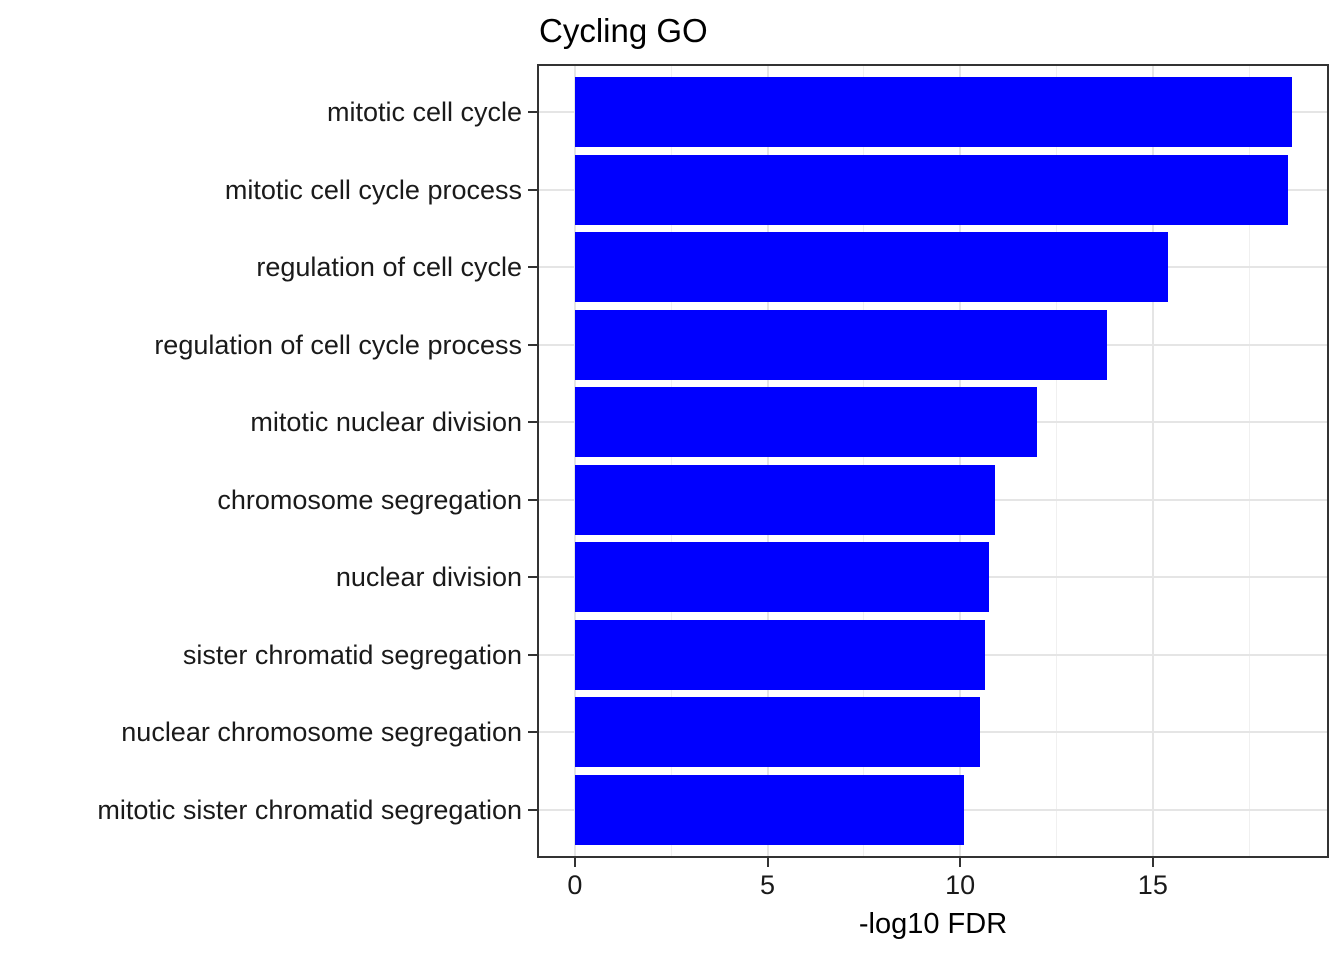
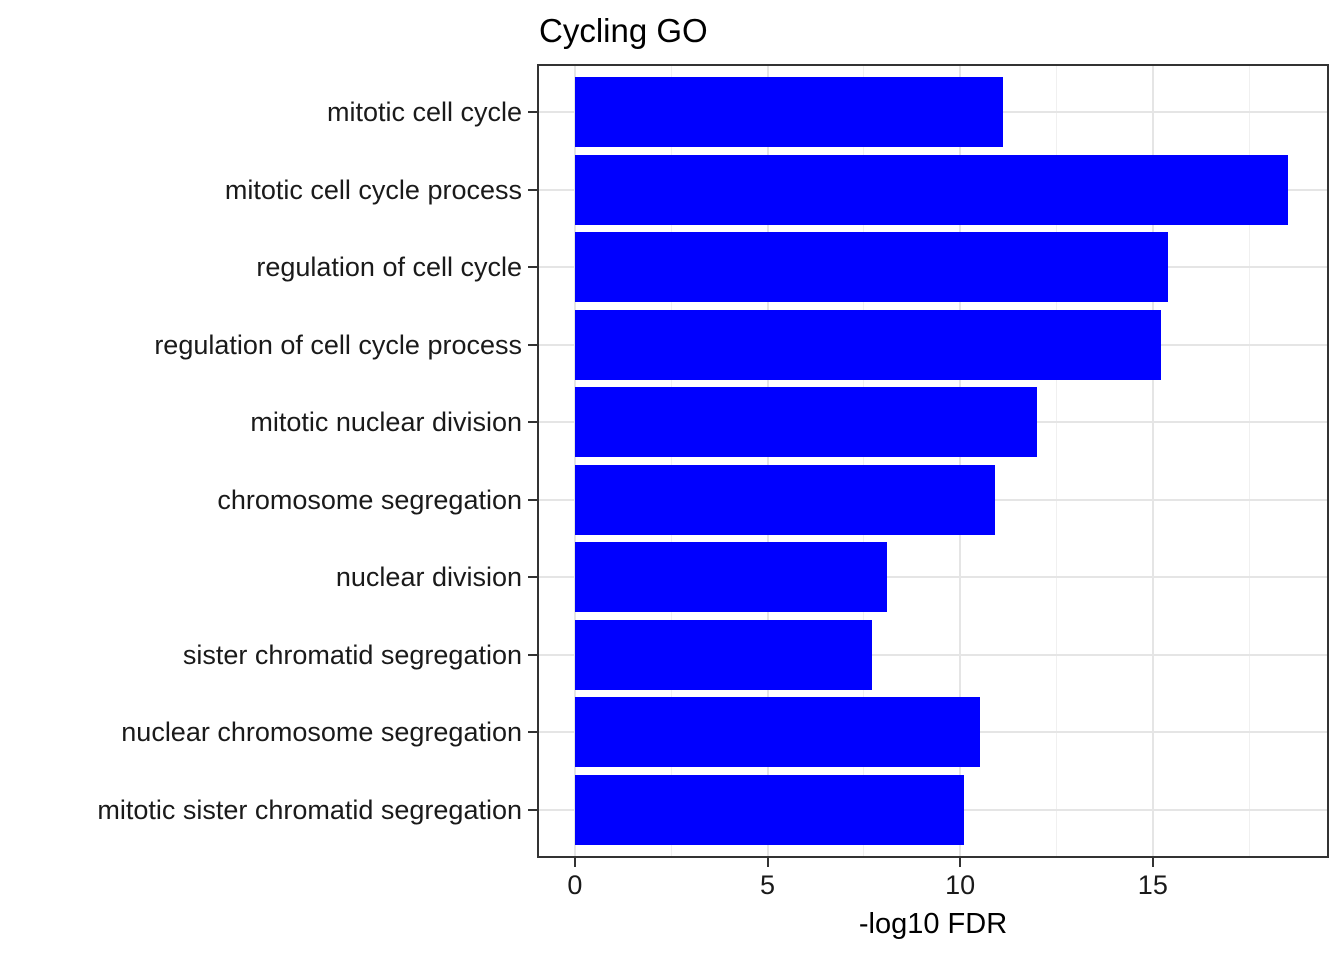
mitotic cell cycle: 18.6 -> 11.1
regulation of cell cycle process: 13.8 -> 15.2
nuclear division: 10.8 -> 8.1
sister chromatid segregation: 10.7 -> 7.7
